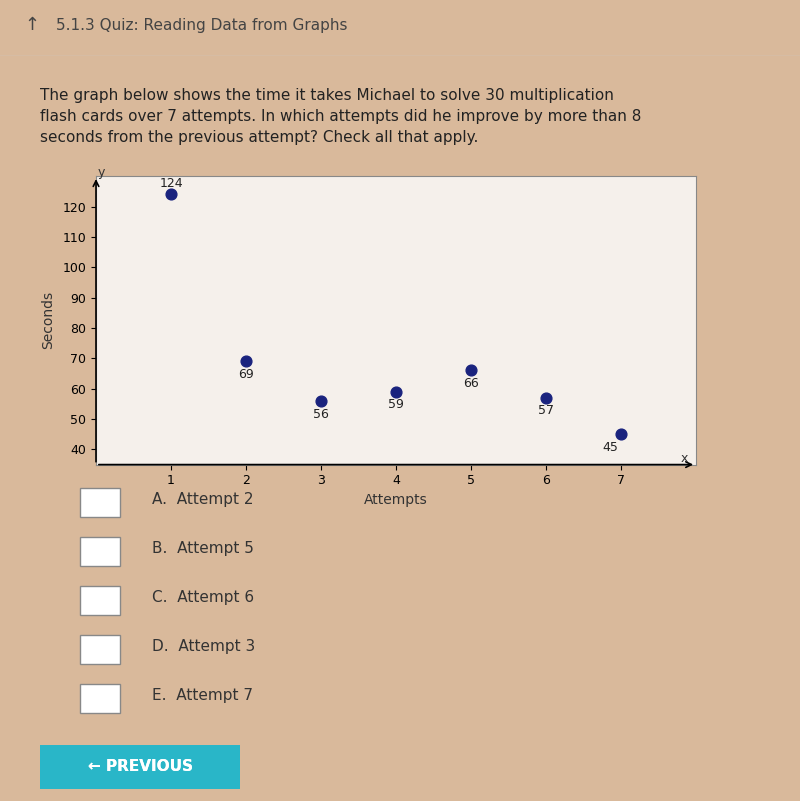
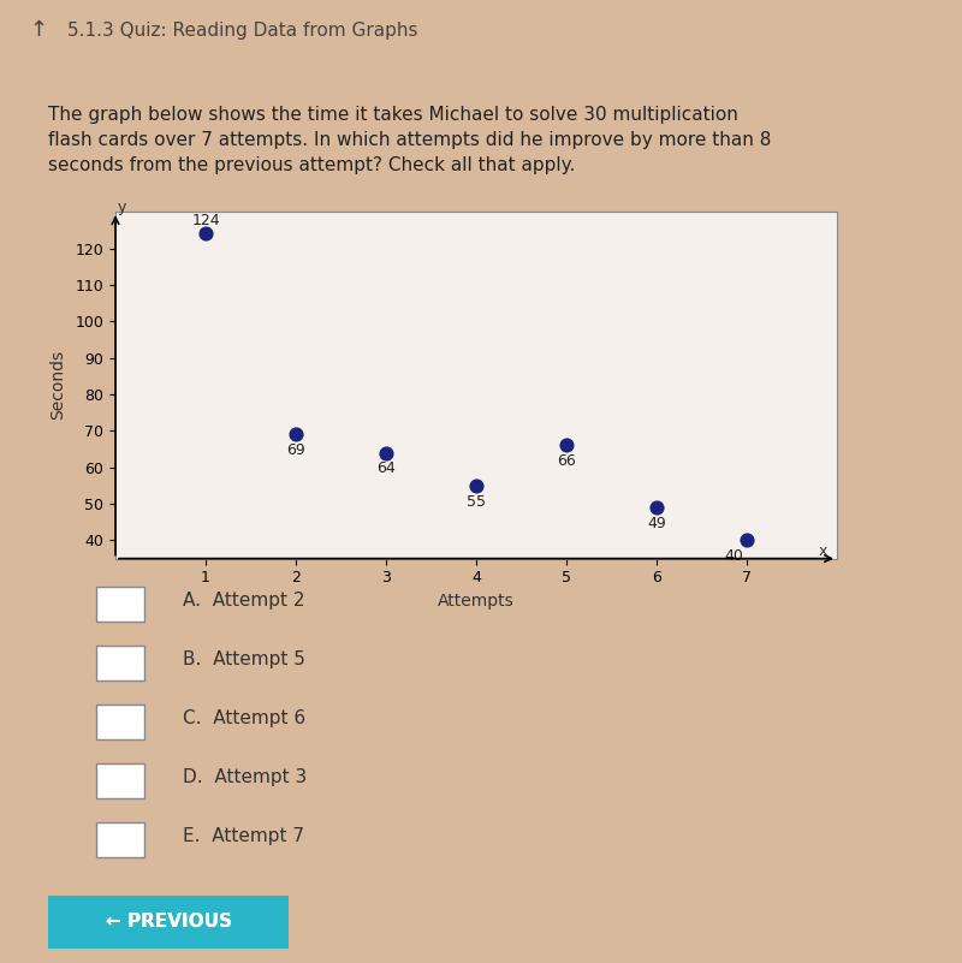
3: 56 -> 64
4: 59 -> 55
6: 57 -> 49
7: 45 -> 40
